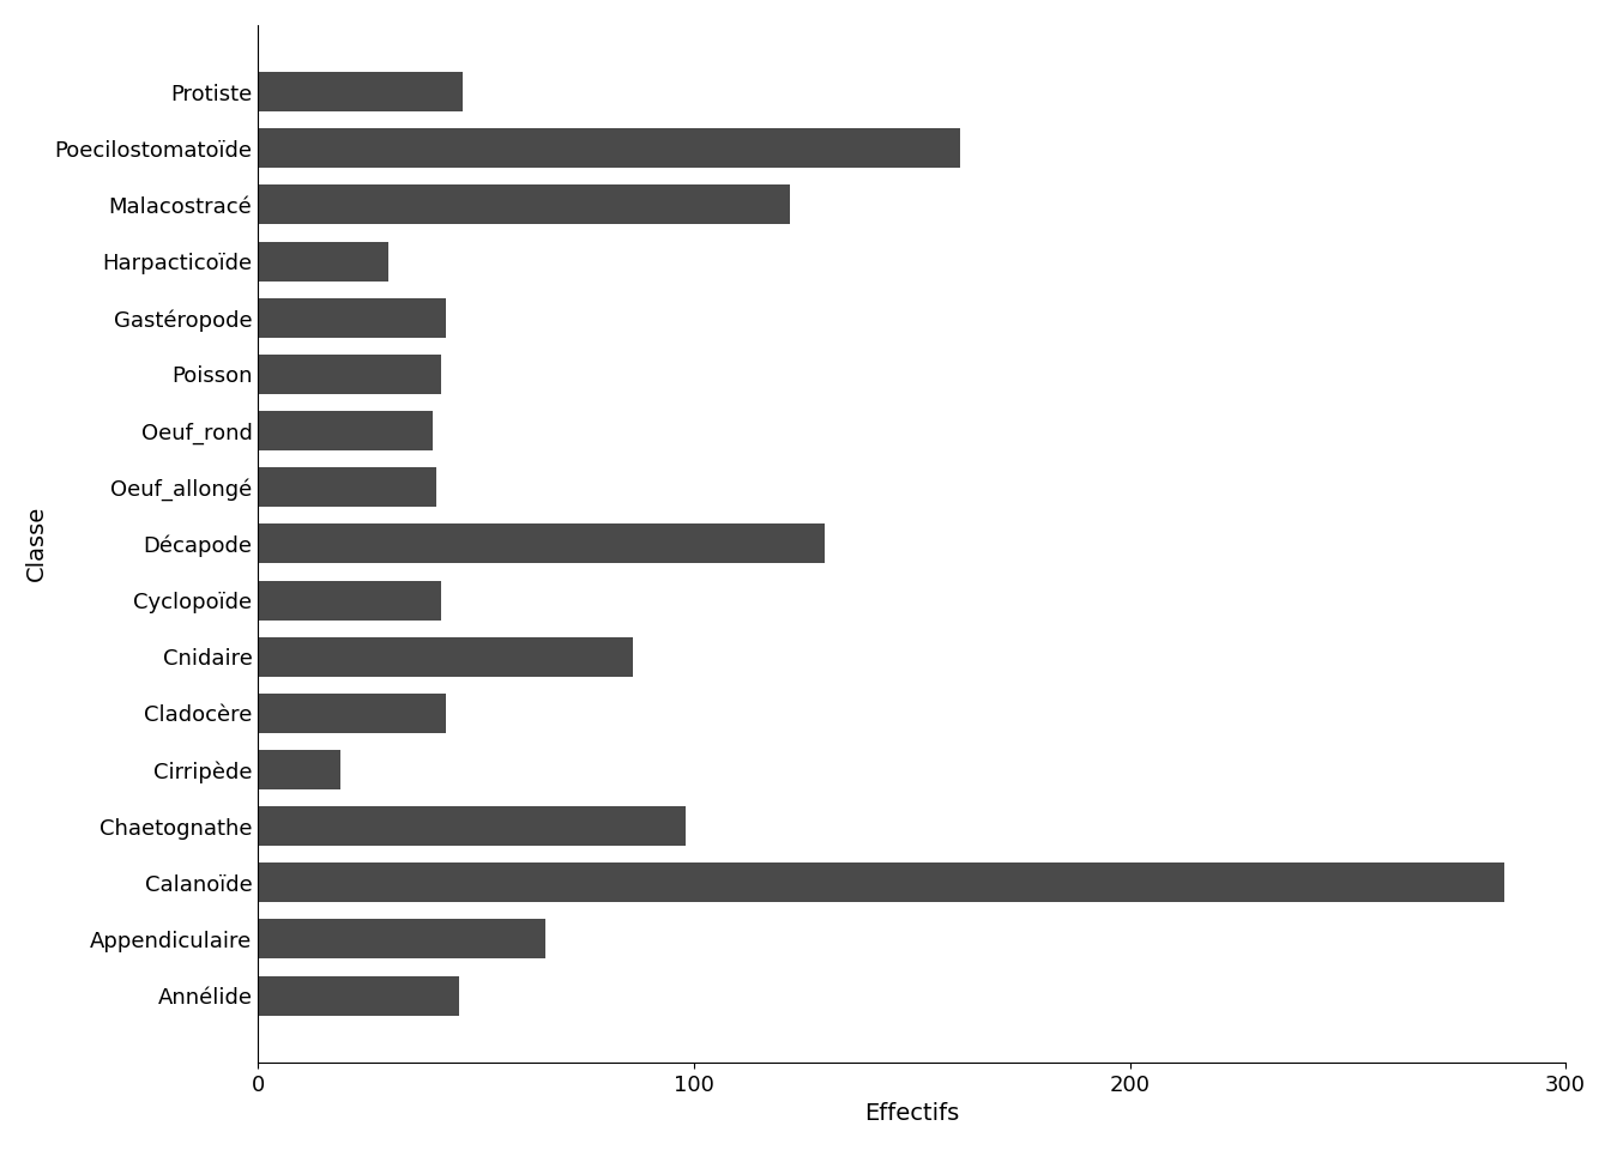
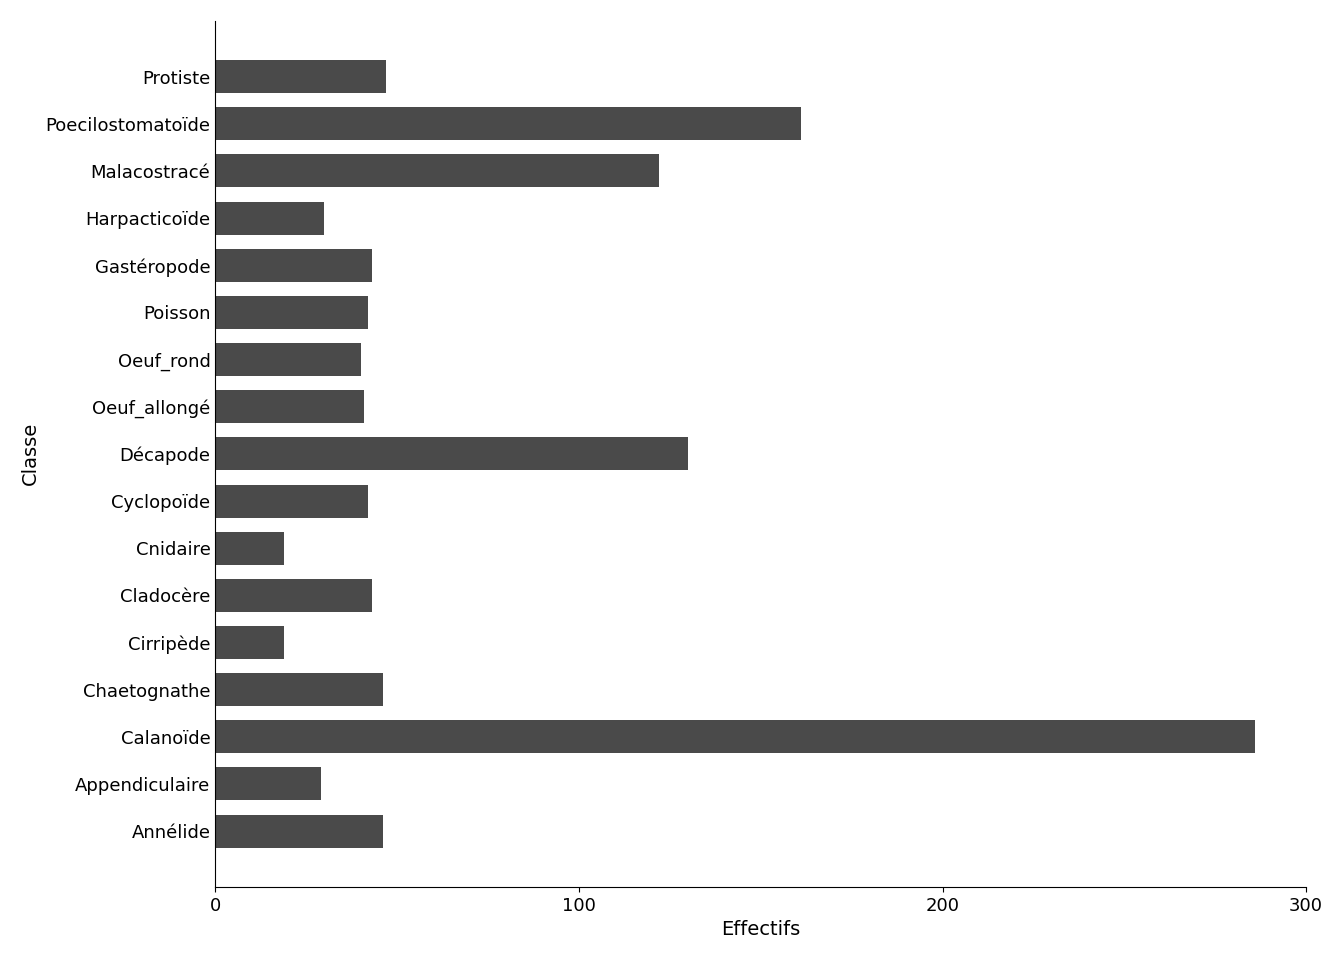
Cnidaire: 86 -> 19
Chaetognathe: 98 -> 46
Appendiculaire: 66 -> 29
